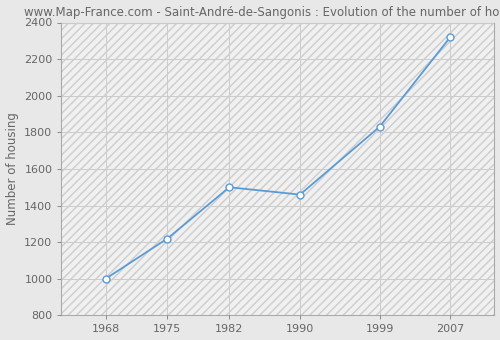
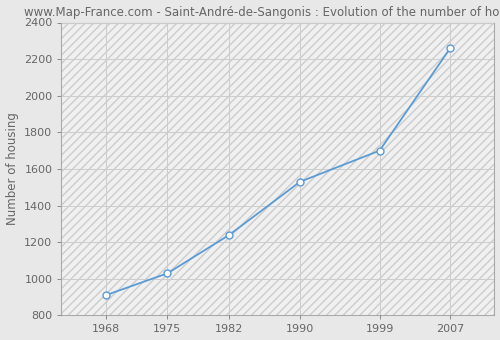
1968: 1000 -> 910
1975: 1220 -> 1030
1982: 1500 -> 1240
1990: 1460 -> 1530
1999: 1830 -> 1700
2007: 2320 -> 2260
